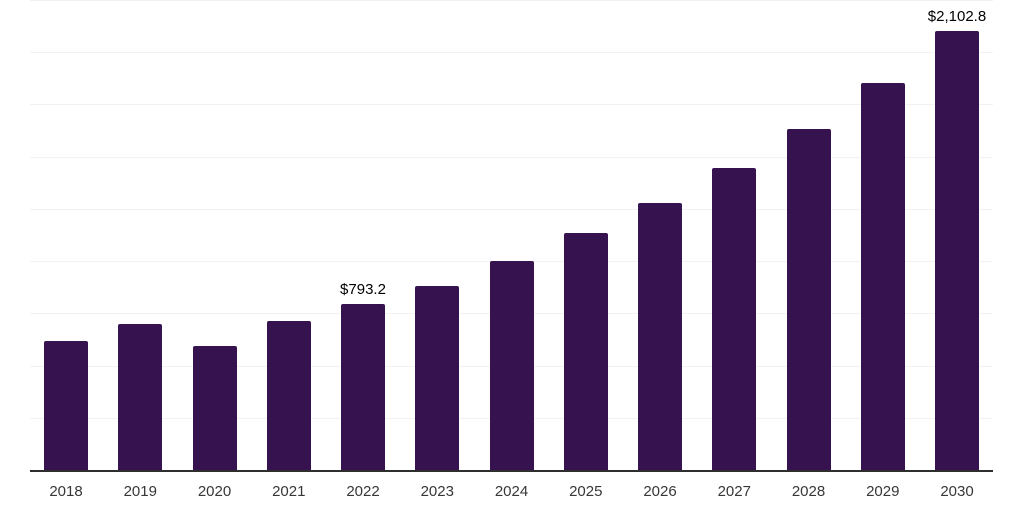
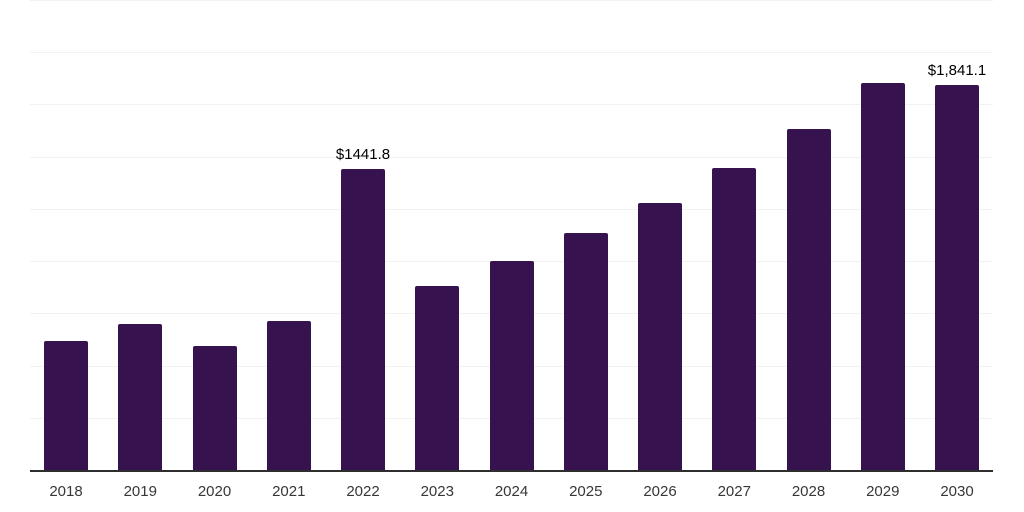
2022: $793.2 -> $1441.8
2030: $2,102.8 -> $1,841.1
